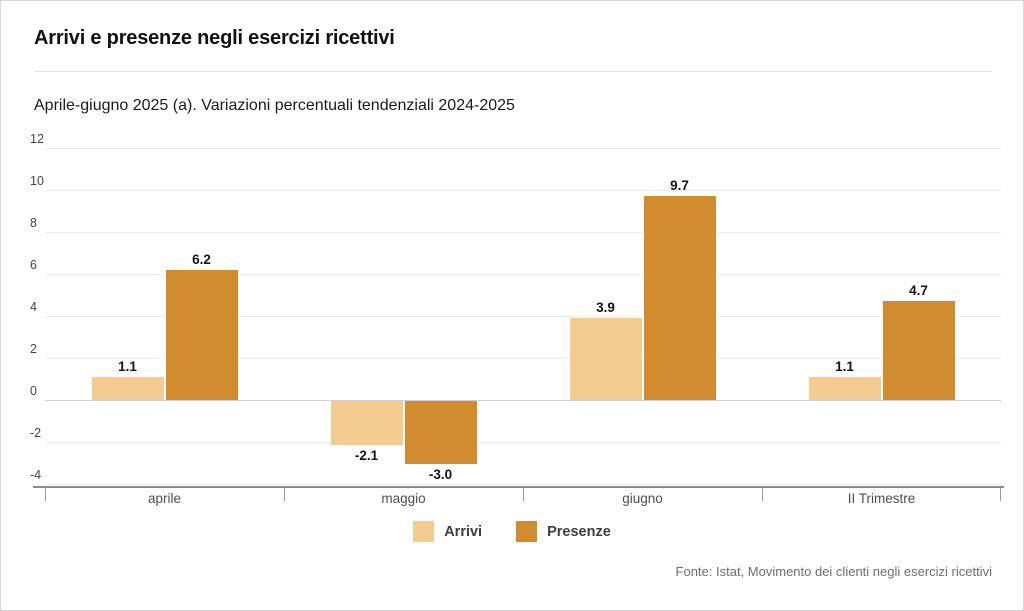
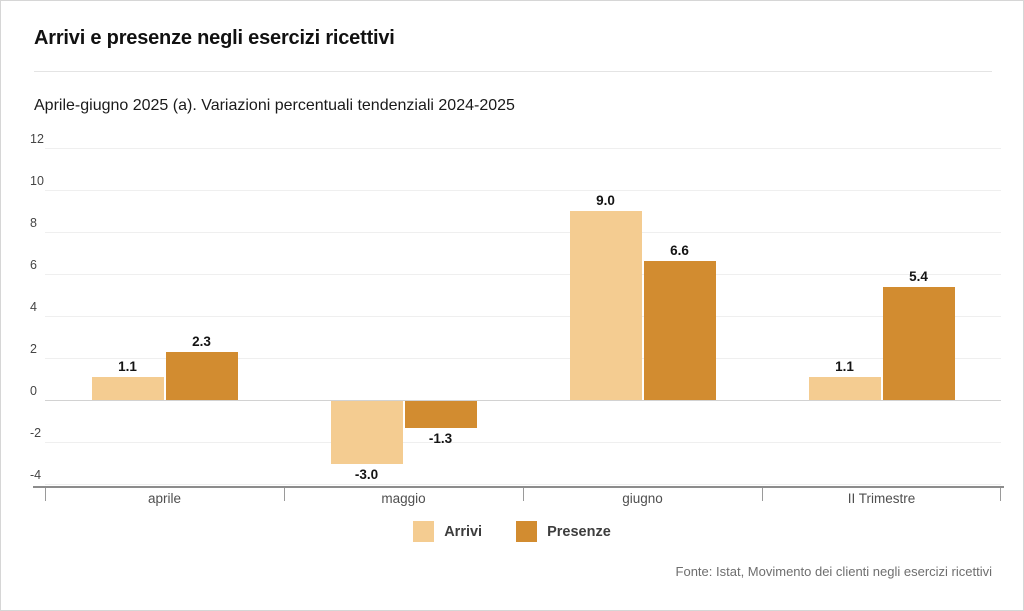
Presenze/aprile: 6.2 -> 2.3
Arrivi/maggio: -2.1 -> -3.0
Presenze/maggio: -3.0 -> -1.3
Arrivi/giugno: 3.9 -> 9.0
Presenze/giugno: 9.7 -> 6.6
Presenze/II Trimestre: 4.7 -> 5.4
